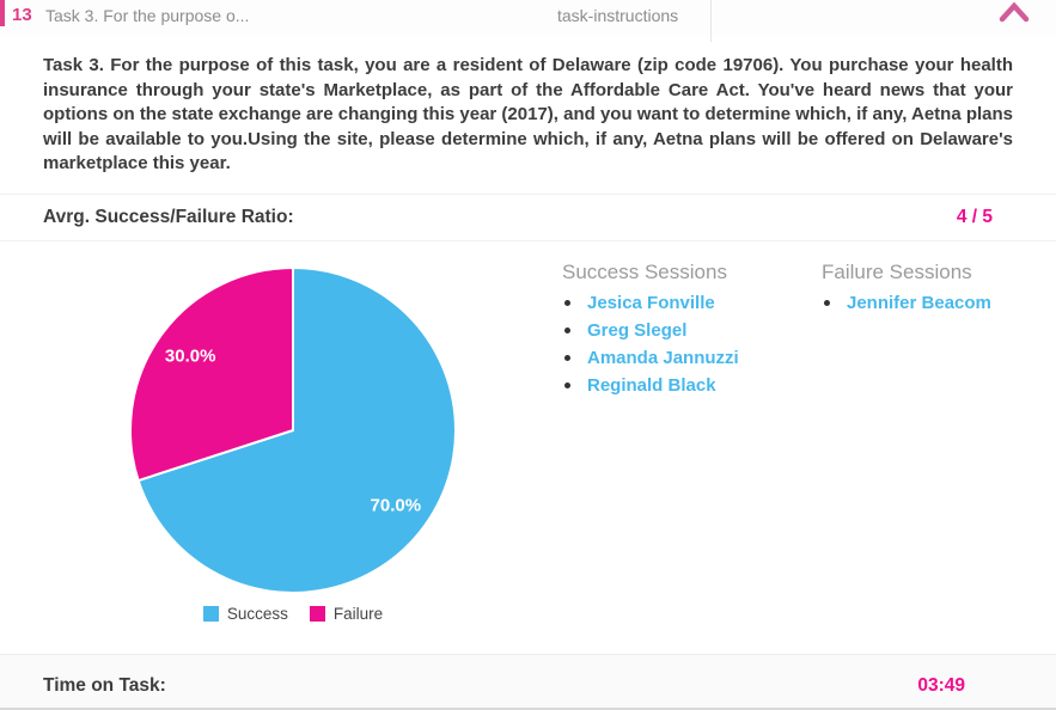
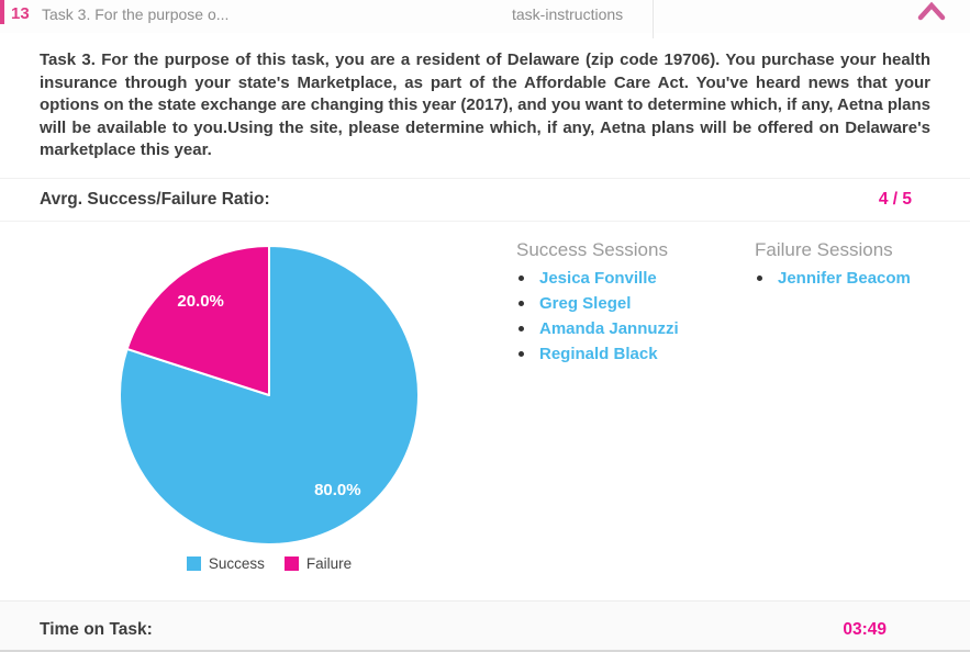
Success: 70.0% -> 80.0%
Failure: 30.0% -> 20.0%
